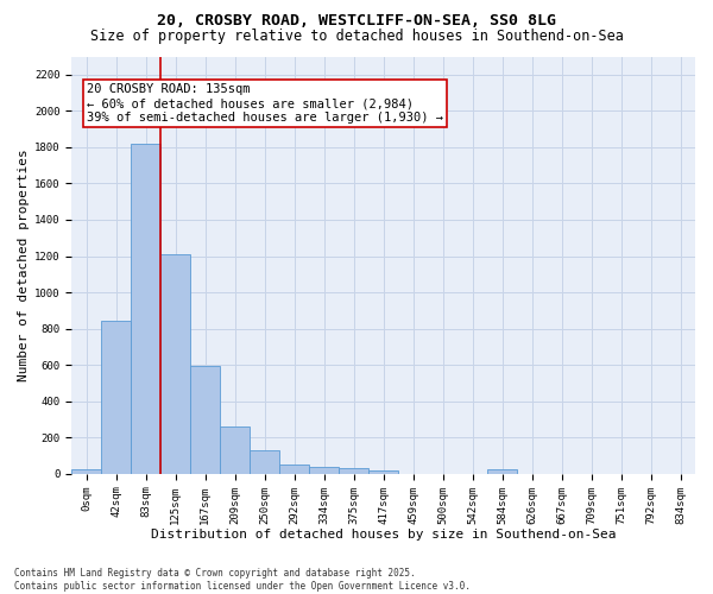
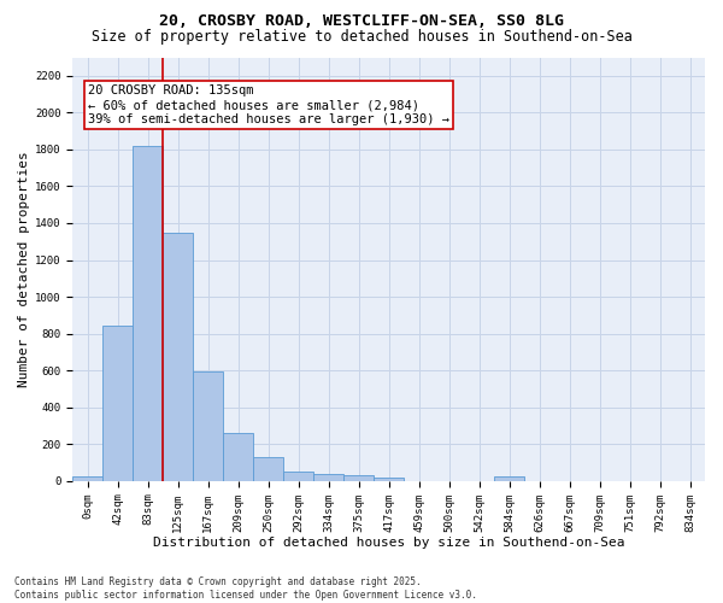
125sqm: 1210 -> 1350
